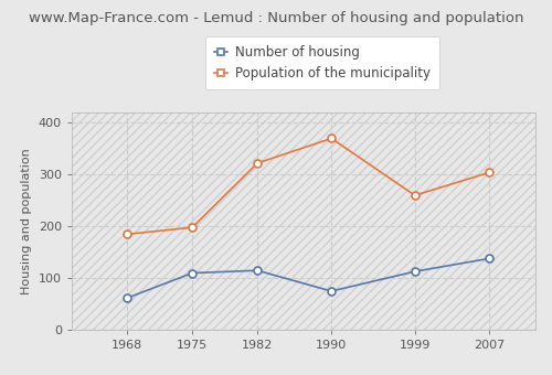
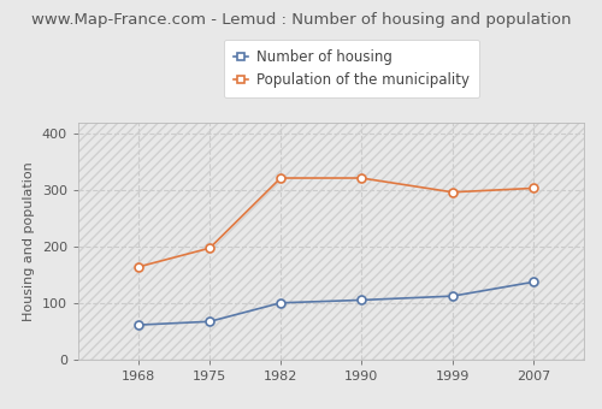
Population of the municipality/1968: 185 -> 165
Number of housing/1975: 110 -> 68
Number of housing/1982: 115 -> 101
Number of housing/1990: 75 -> 106
Population of the municipality/1990: 370 -> 322
Population of the municipality/1999: 260 -> 297
